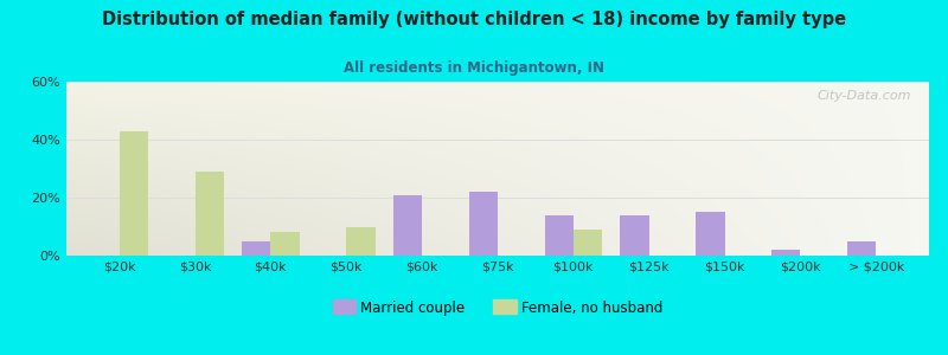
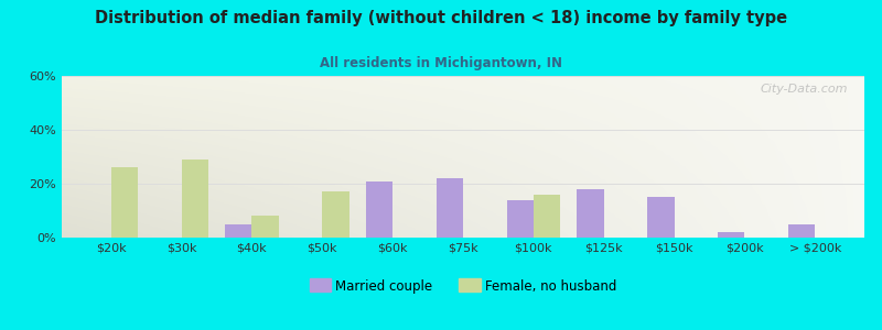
Female, no husband/$20k: 43% -> 26%
Female, no husband/$50k: 10% -> 17%
Female, no husband/$100k: 9% -> 16%
Married couple/$125k: 14% -> 18%
